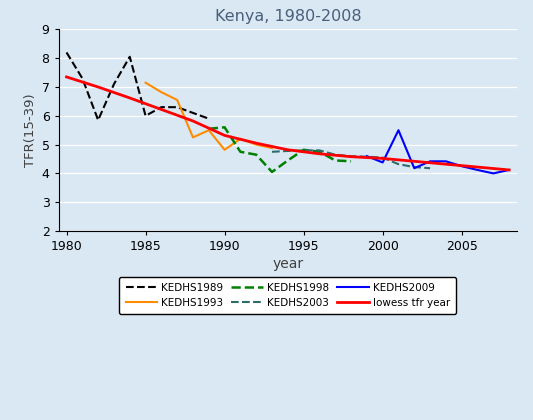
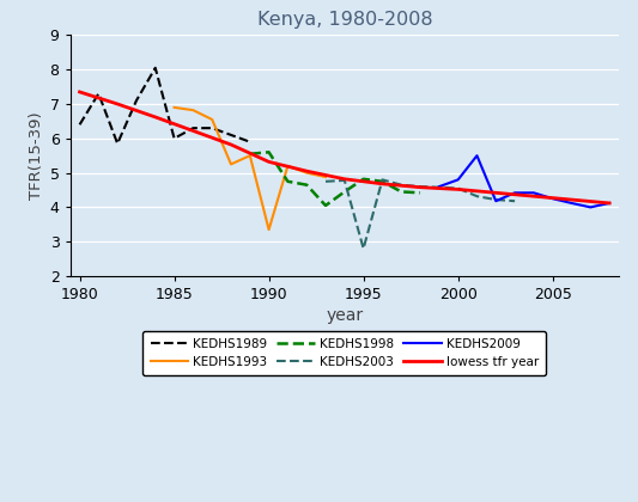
KEDHS1989/1980: 8.20 -> 6.40
KEDHS1993/1985: 7.15 -> 6.90
KEDHS1993/1990: 4.82 -> 3.35
KEDHS2003/1995: 4.80 -> 2.80
KEDHS2009/2000: 4.38 -> 4.80
